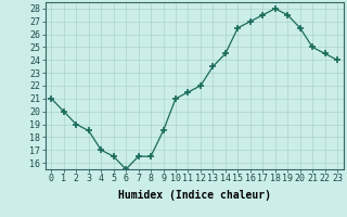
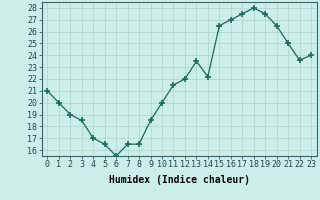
10: 21.0 -> 20.0
14: 24.5 -> 22.2
22: 24.5 -> 23.6
